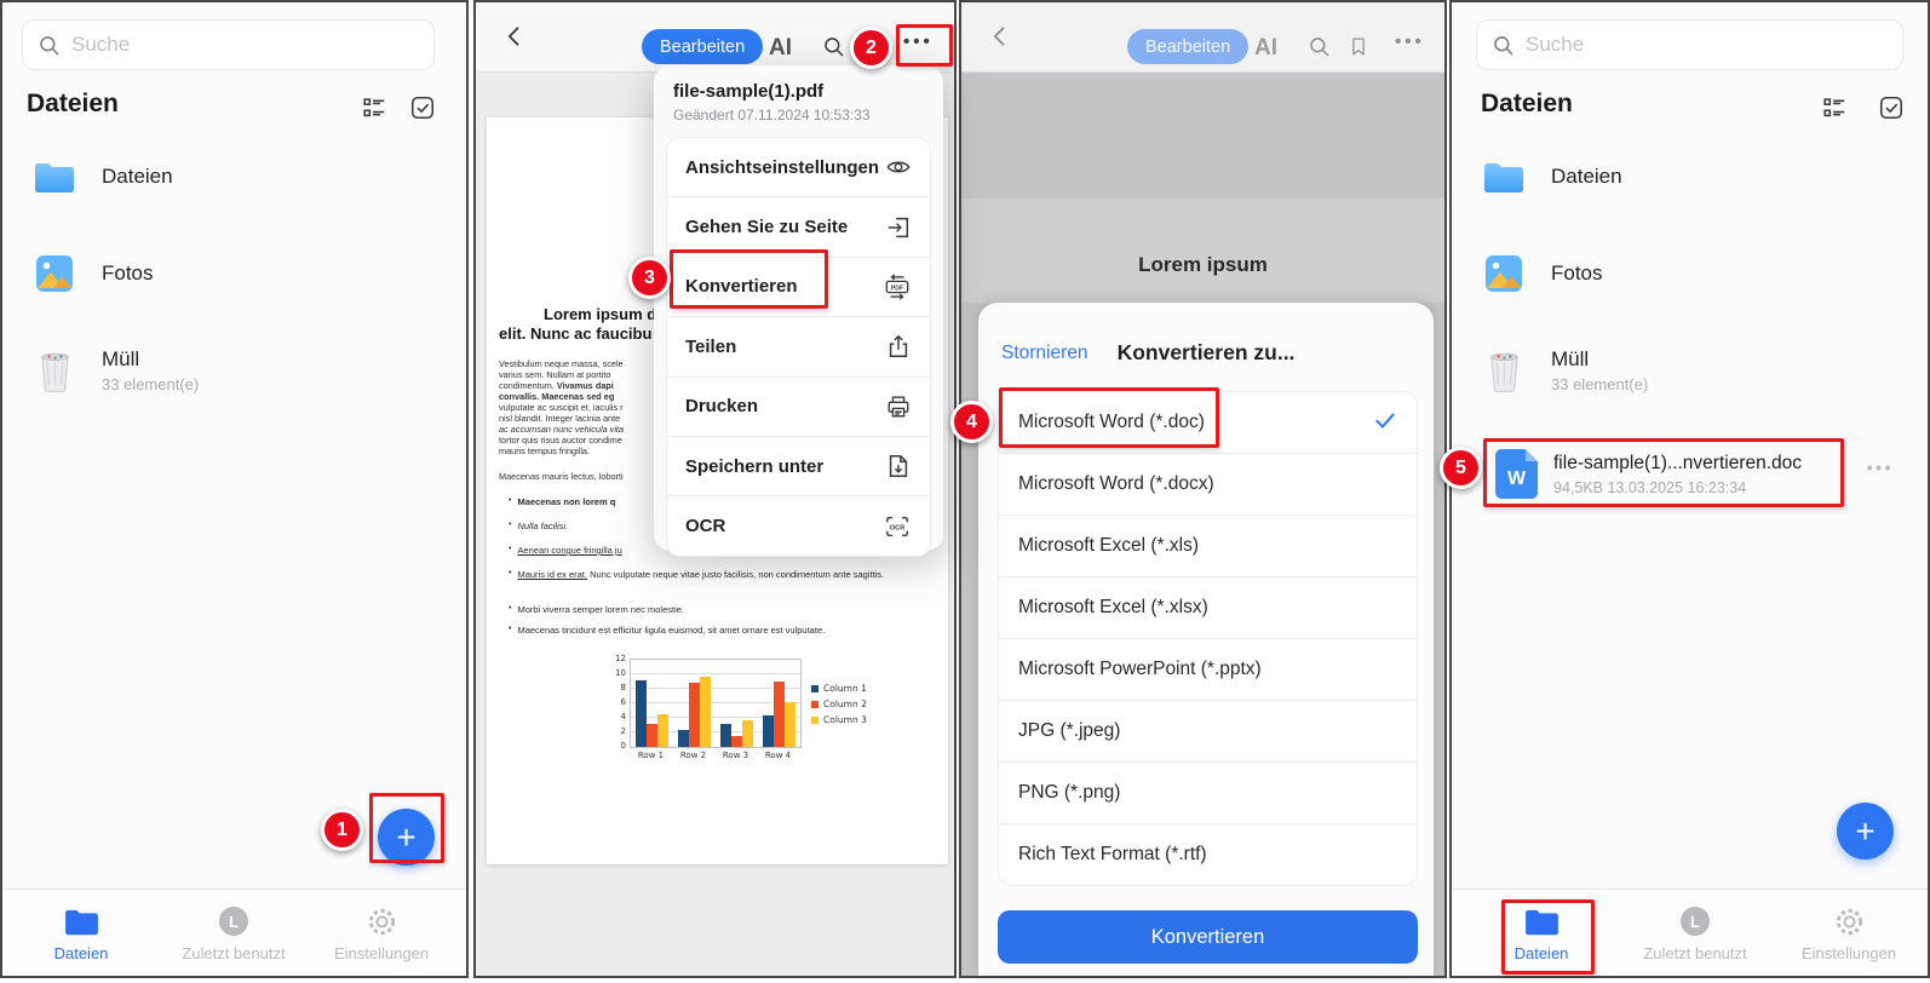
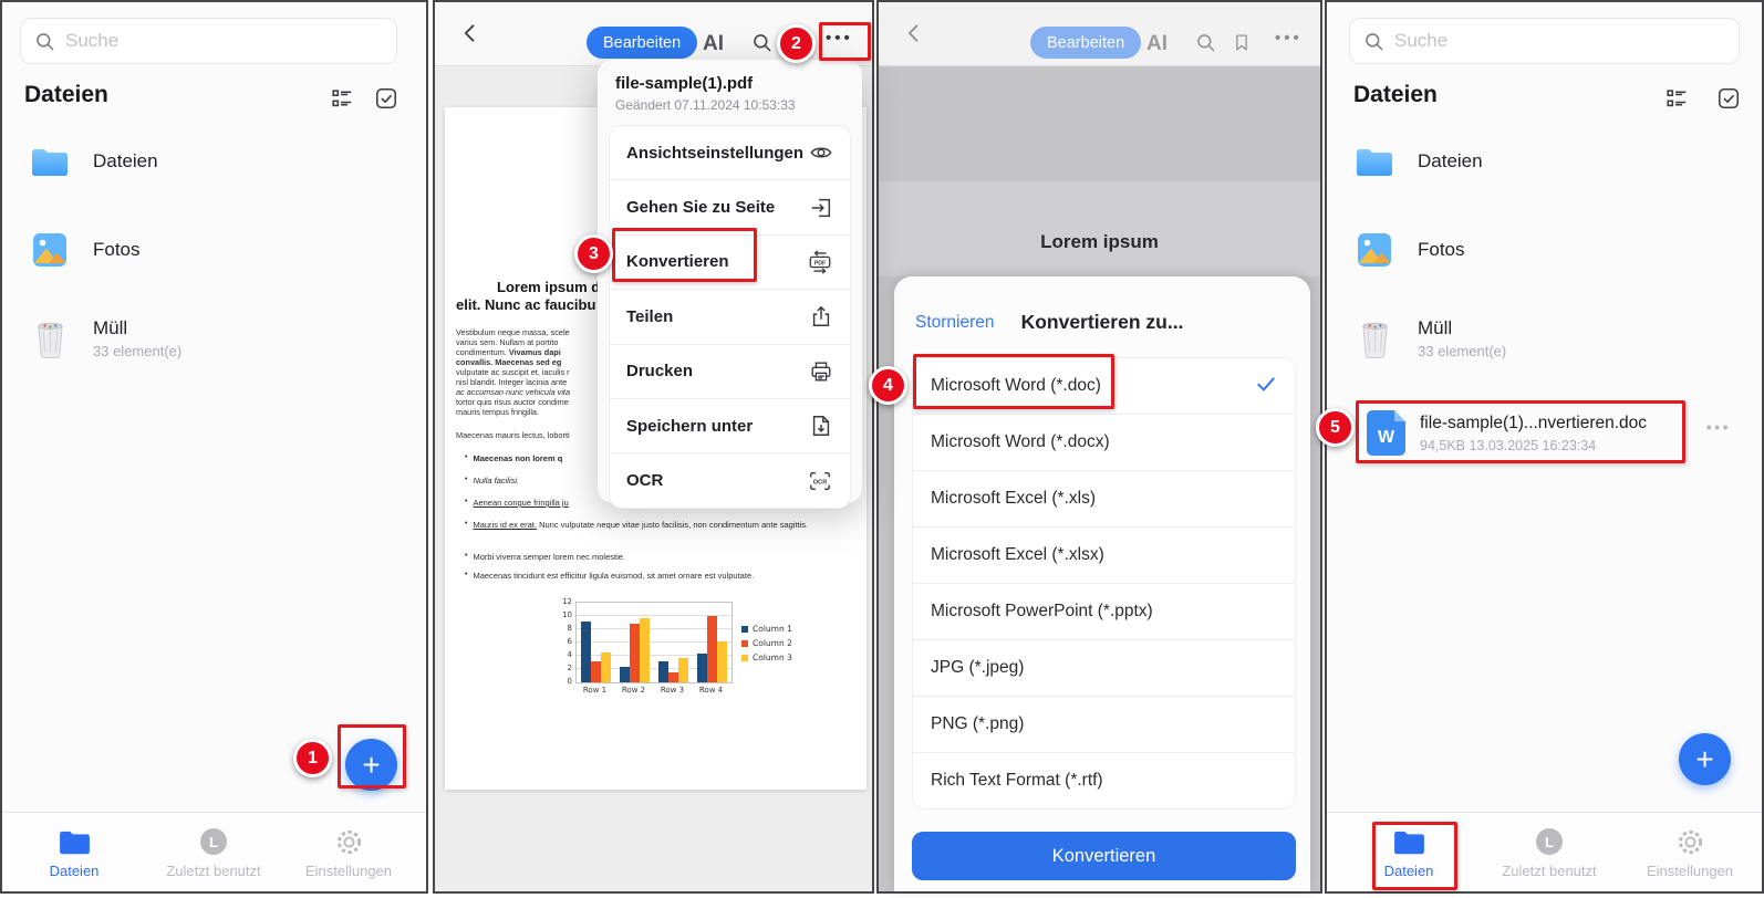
Column 2/Row 4: 9 -> 10
